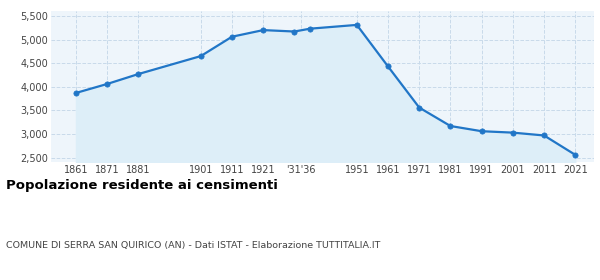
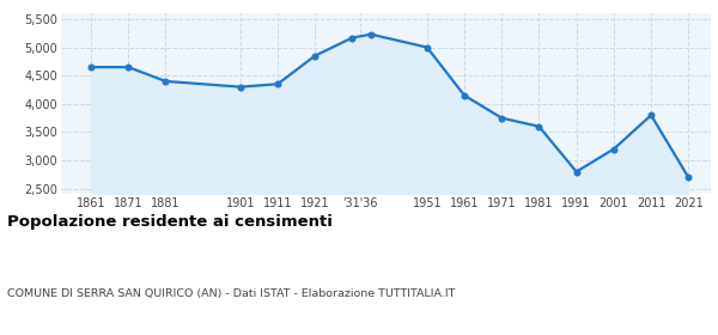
1861: 3,870 -> 4,650
1871: 4,060 -> 4,650
1881: 4,270 -> 4,400
1901: 4,650 -> 4,300
1911: 5,060 -> 4,350
1921: 5,200 -> 4,850
1951: 5,310 -> 5,000
1961: 4,430 -> 4,150
1971: 3,560 -> 3,750
1981: 3,170 -> 3,600
1991: 3,060 -> 2,800
2001: 3,030 -> 3,200
2011: 2,970 -> 3,800
2021: 2,560 -> 2,700
